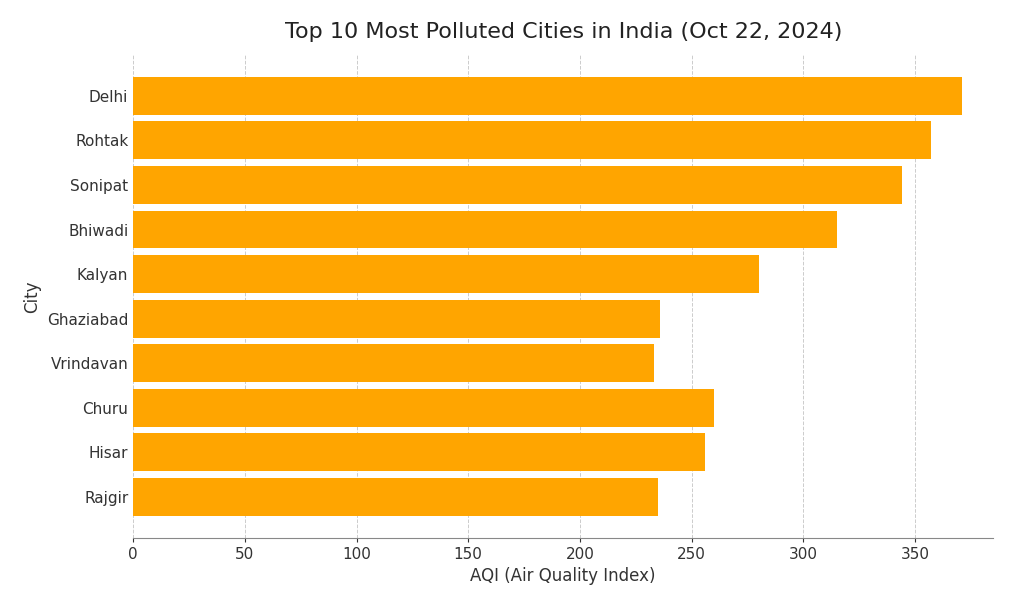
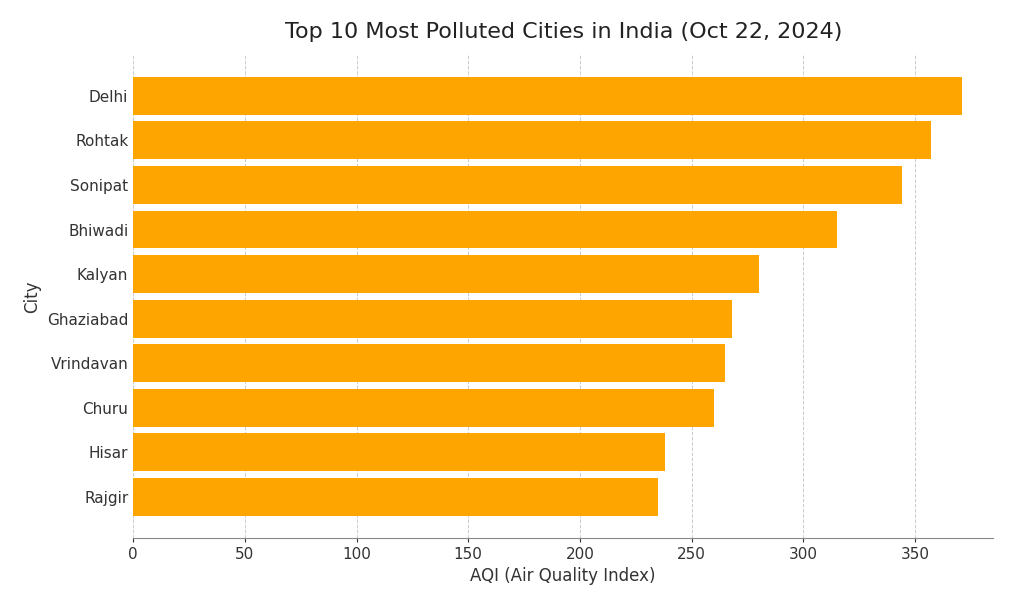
Ghaziabad: 236 -> 268
Vrindavan: 233 -> 265
Hisar: 256 -> 238
